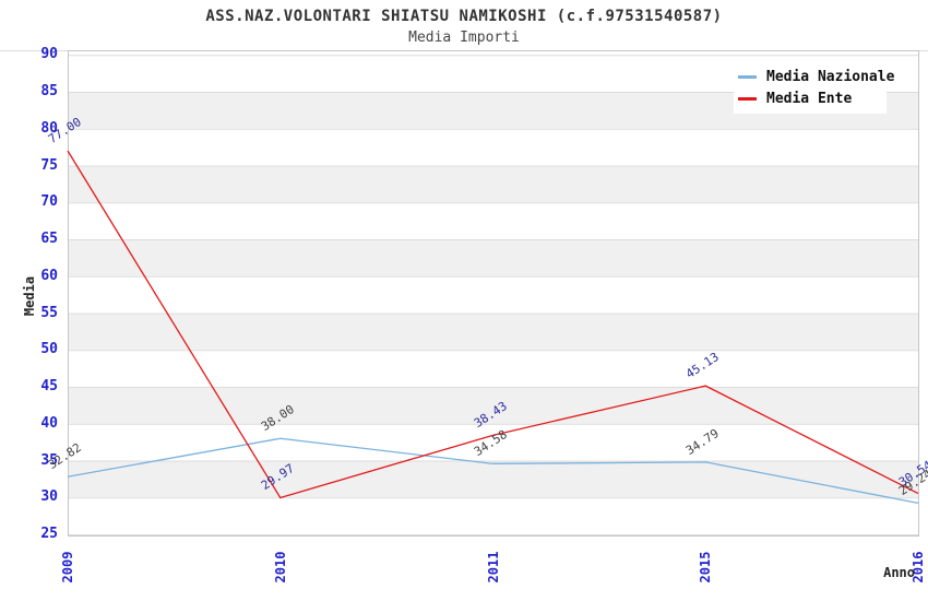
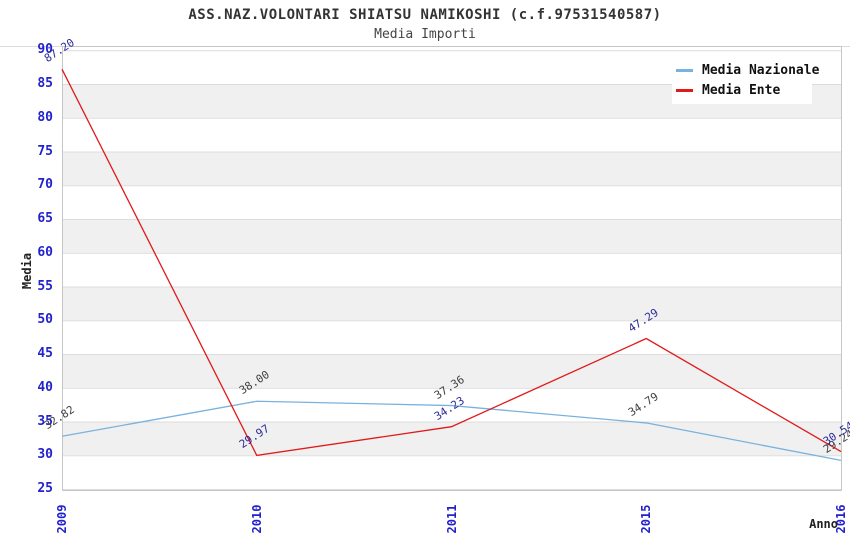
Media Ente/2009: 77.00 -> 87.20
Media Nazionale/2011: 34.58 -> 37.36
Media Ente/2011: 38.43 -> 34.23
Media Ente/2015: 45.13 -> 47.29
